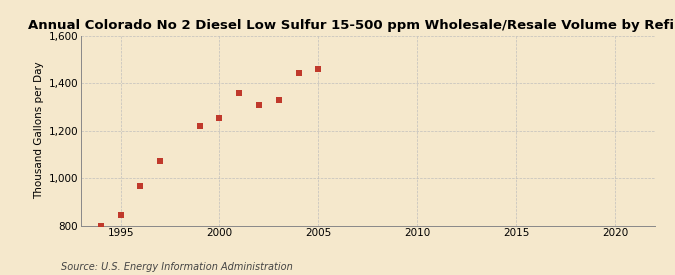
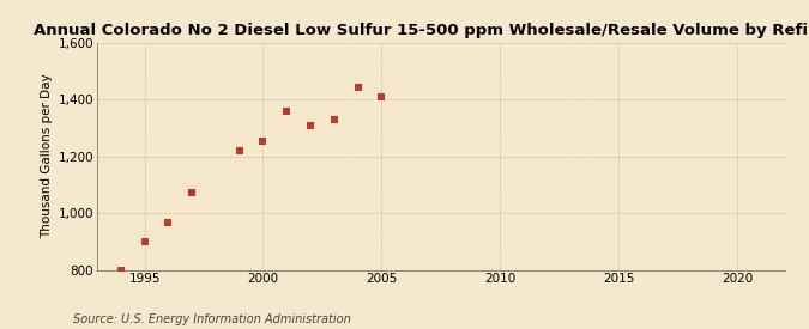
1995: 845 -> 900
2005: 1,460 -> 1,410
